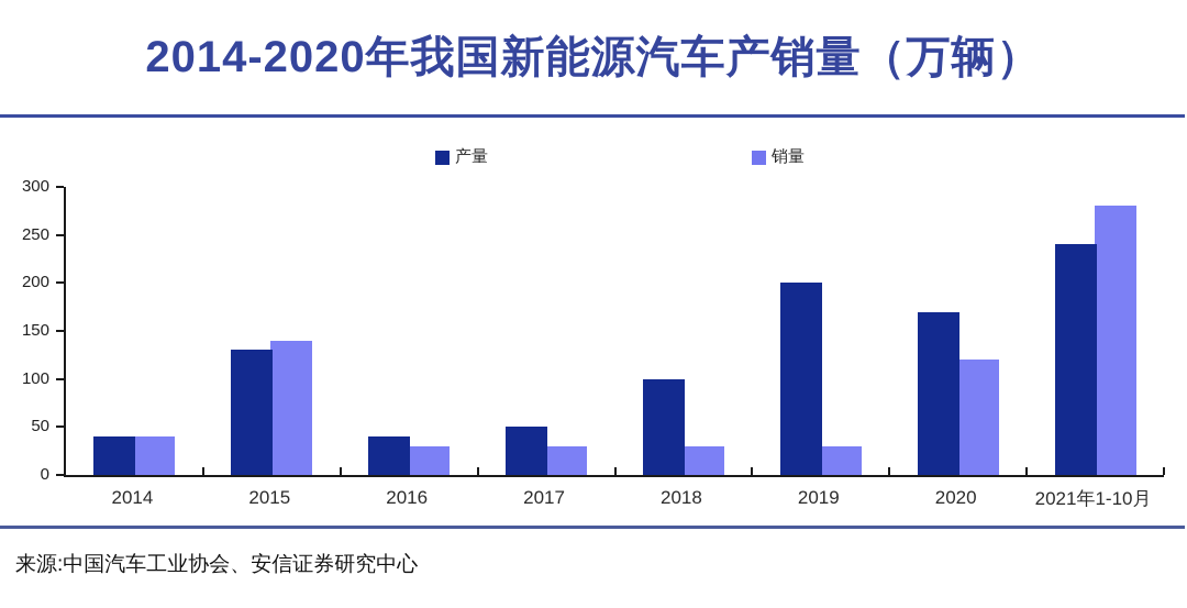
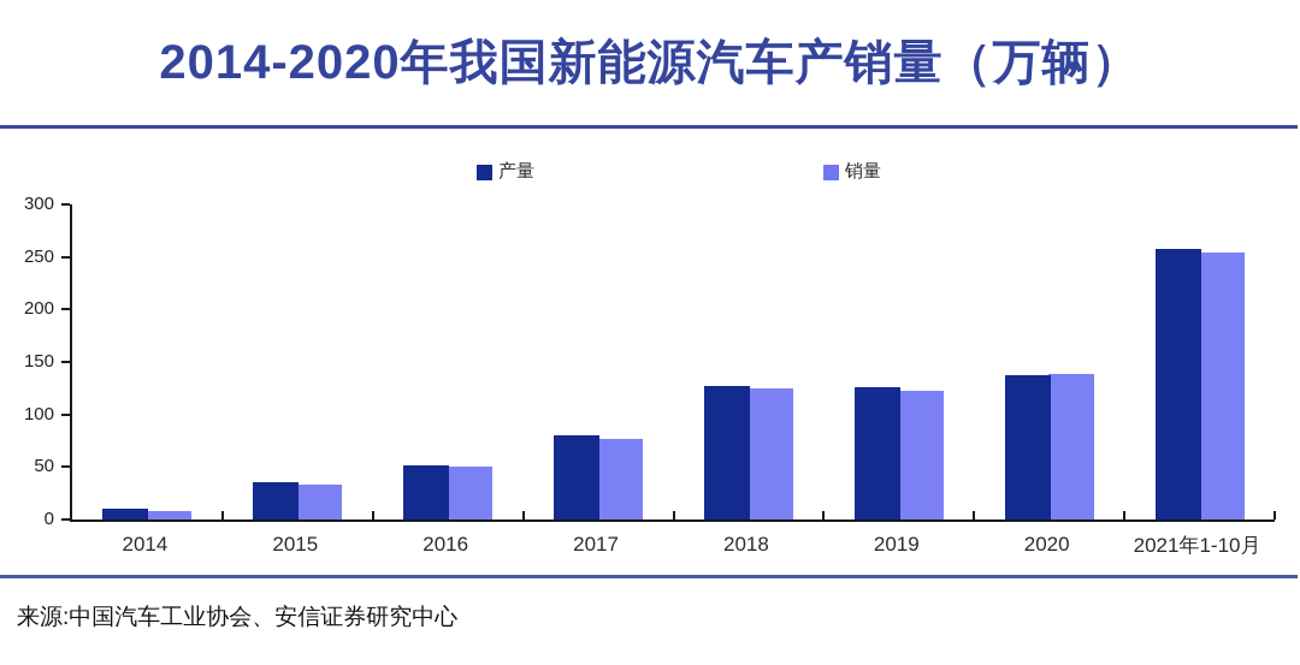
产量/2014: 40 -> 10
销量/2014: 40 -> 10
产量/2015: 130 -> 40
销量/2015: 140 -> 30
产量/2016: 40 -> 50
销量/2016: 30 -> 50
产量/2017: 50 -> 80
销量/2017: 30 -> 80
产量/2018: 100 -> 130
销量/2018: 30 -> 120
产量/2019: 200 -> 130
销量/2019: 30 -> 120
产量/2020: 170 -> 140
销量/2020: 120 -> 140
产量/2021年1-10月: 240 -> 260
销量/2021年1-10月: 280 -> 250
